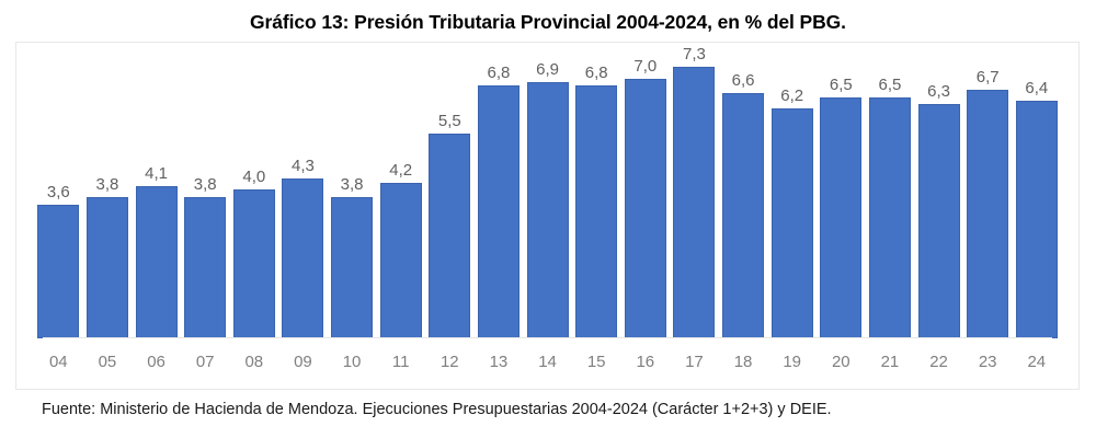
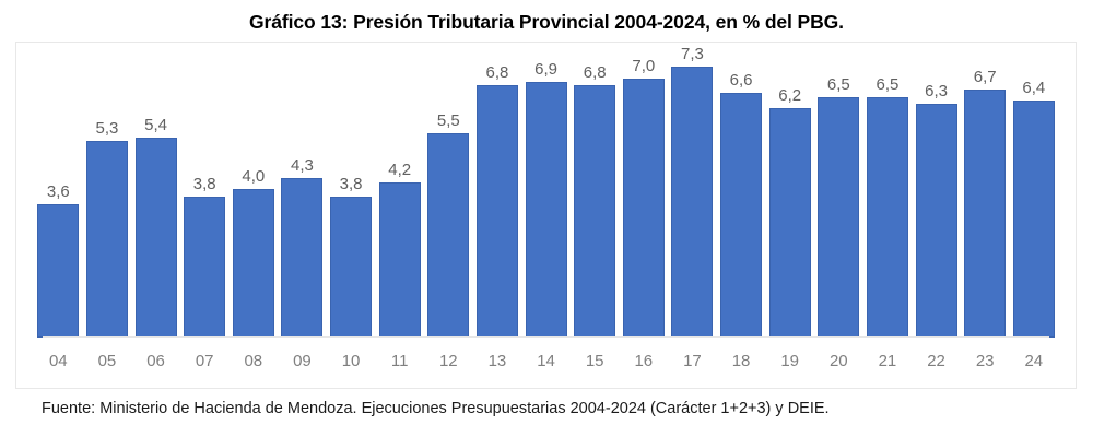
05: 3,8 -> 5,3
06: 4,1 -> 5,4
